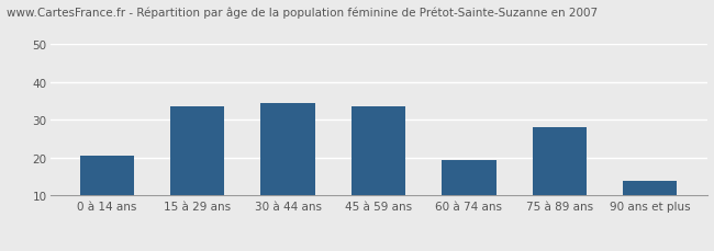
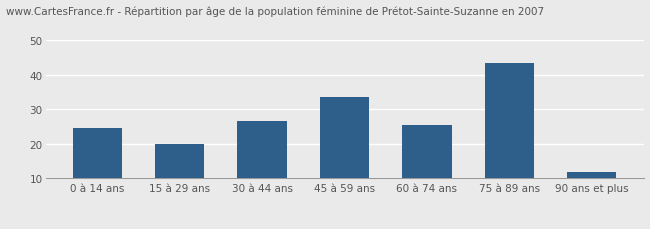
0 à 14 ans: 20.5 -> 24.5
15 à 29 ans: 33.5 -> 20.0
30 à 44 ans: 34.5 -> 26.5
60 à 74 ans: 19.5 -> 25.5
75 à 89 ans: 28.0 -> 43.5
90 ans et plus: 14.0 -> 12.0
